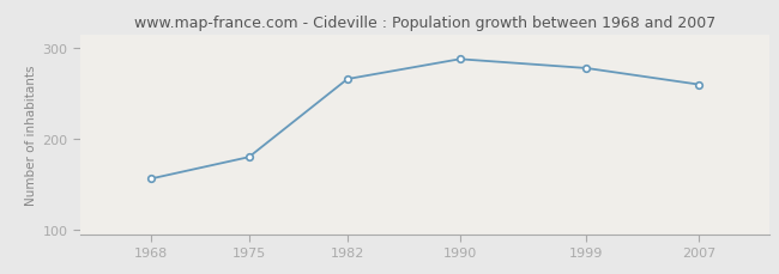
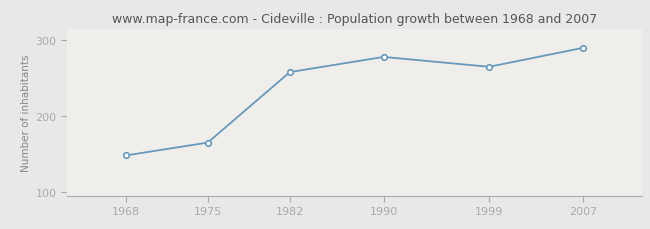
1968: 156 -> 148
1975: 180 -> 165
1982: 266 -> 258
1990: 288 -> 278
1999: 278 -> 265
2007: 260 -> 290
